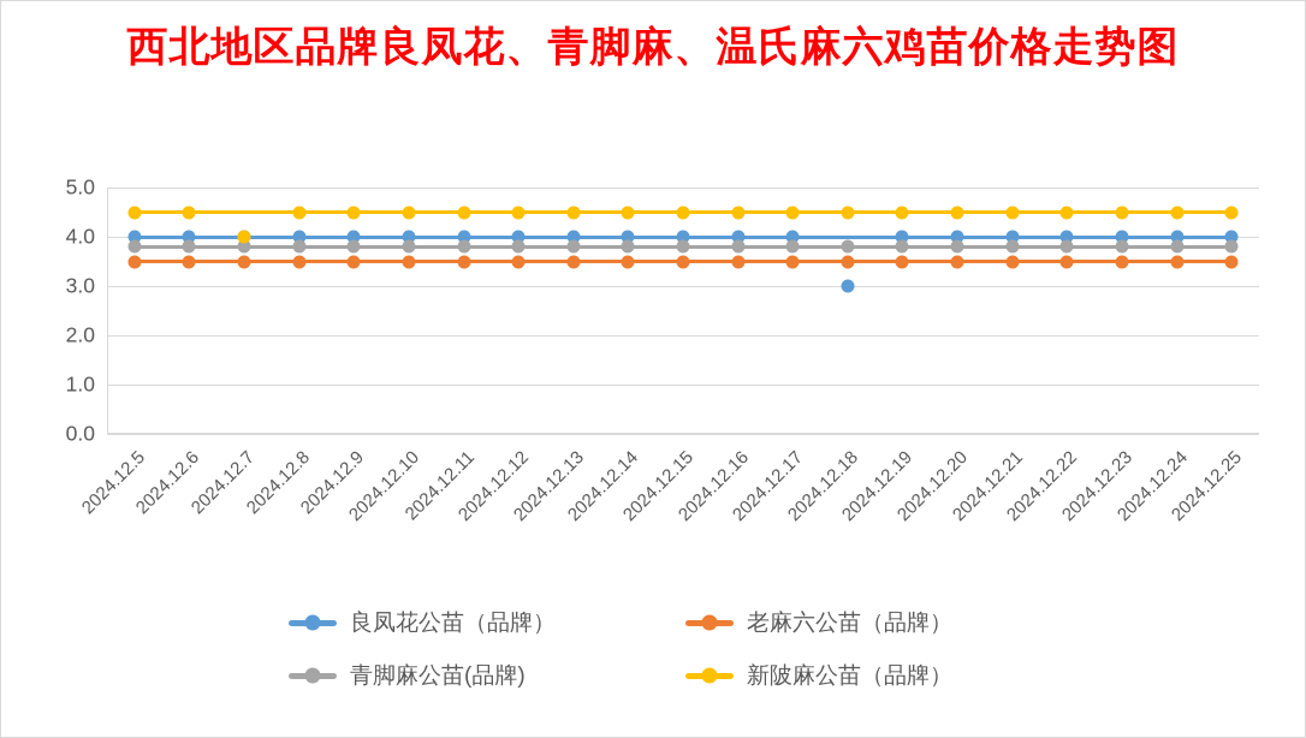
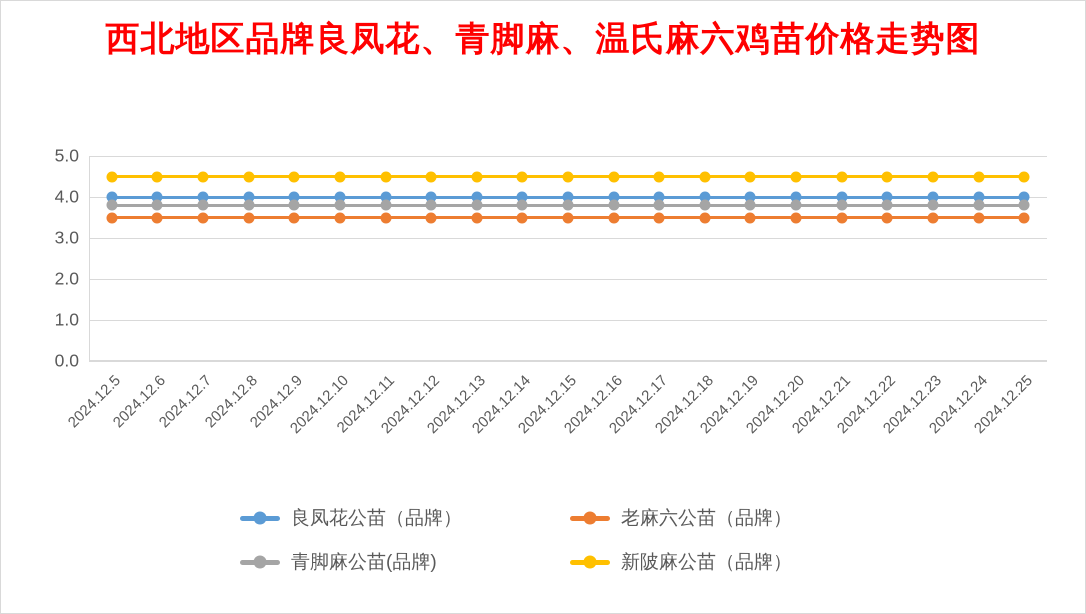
新陂麻公苗（品牌）/2024.12.7: 4.0 -> 4.5
良凤花公苗（品牌）/2024.12.18: 3 -> 4
